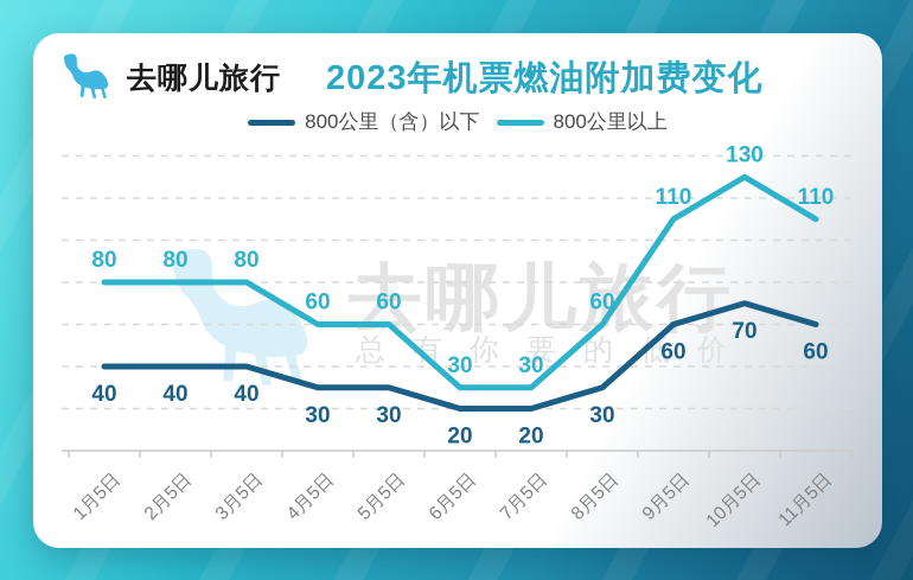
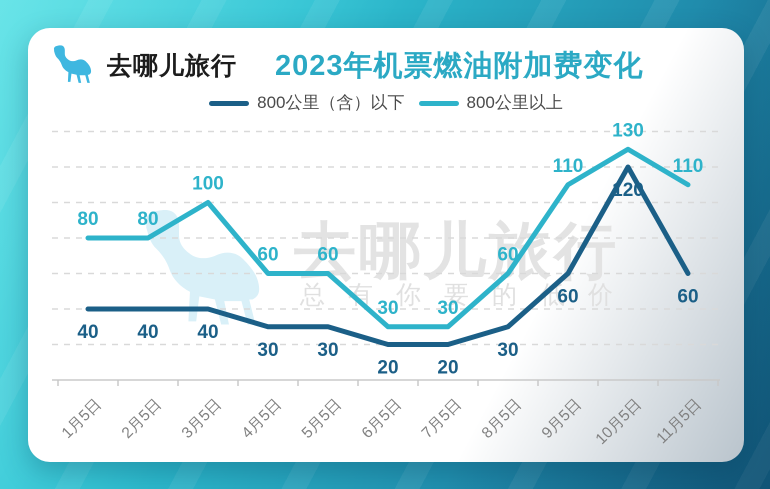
800公里以上/3月5日: 80 -> 100
800公里（含）以下/10月5日: 70 -> 120
